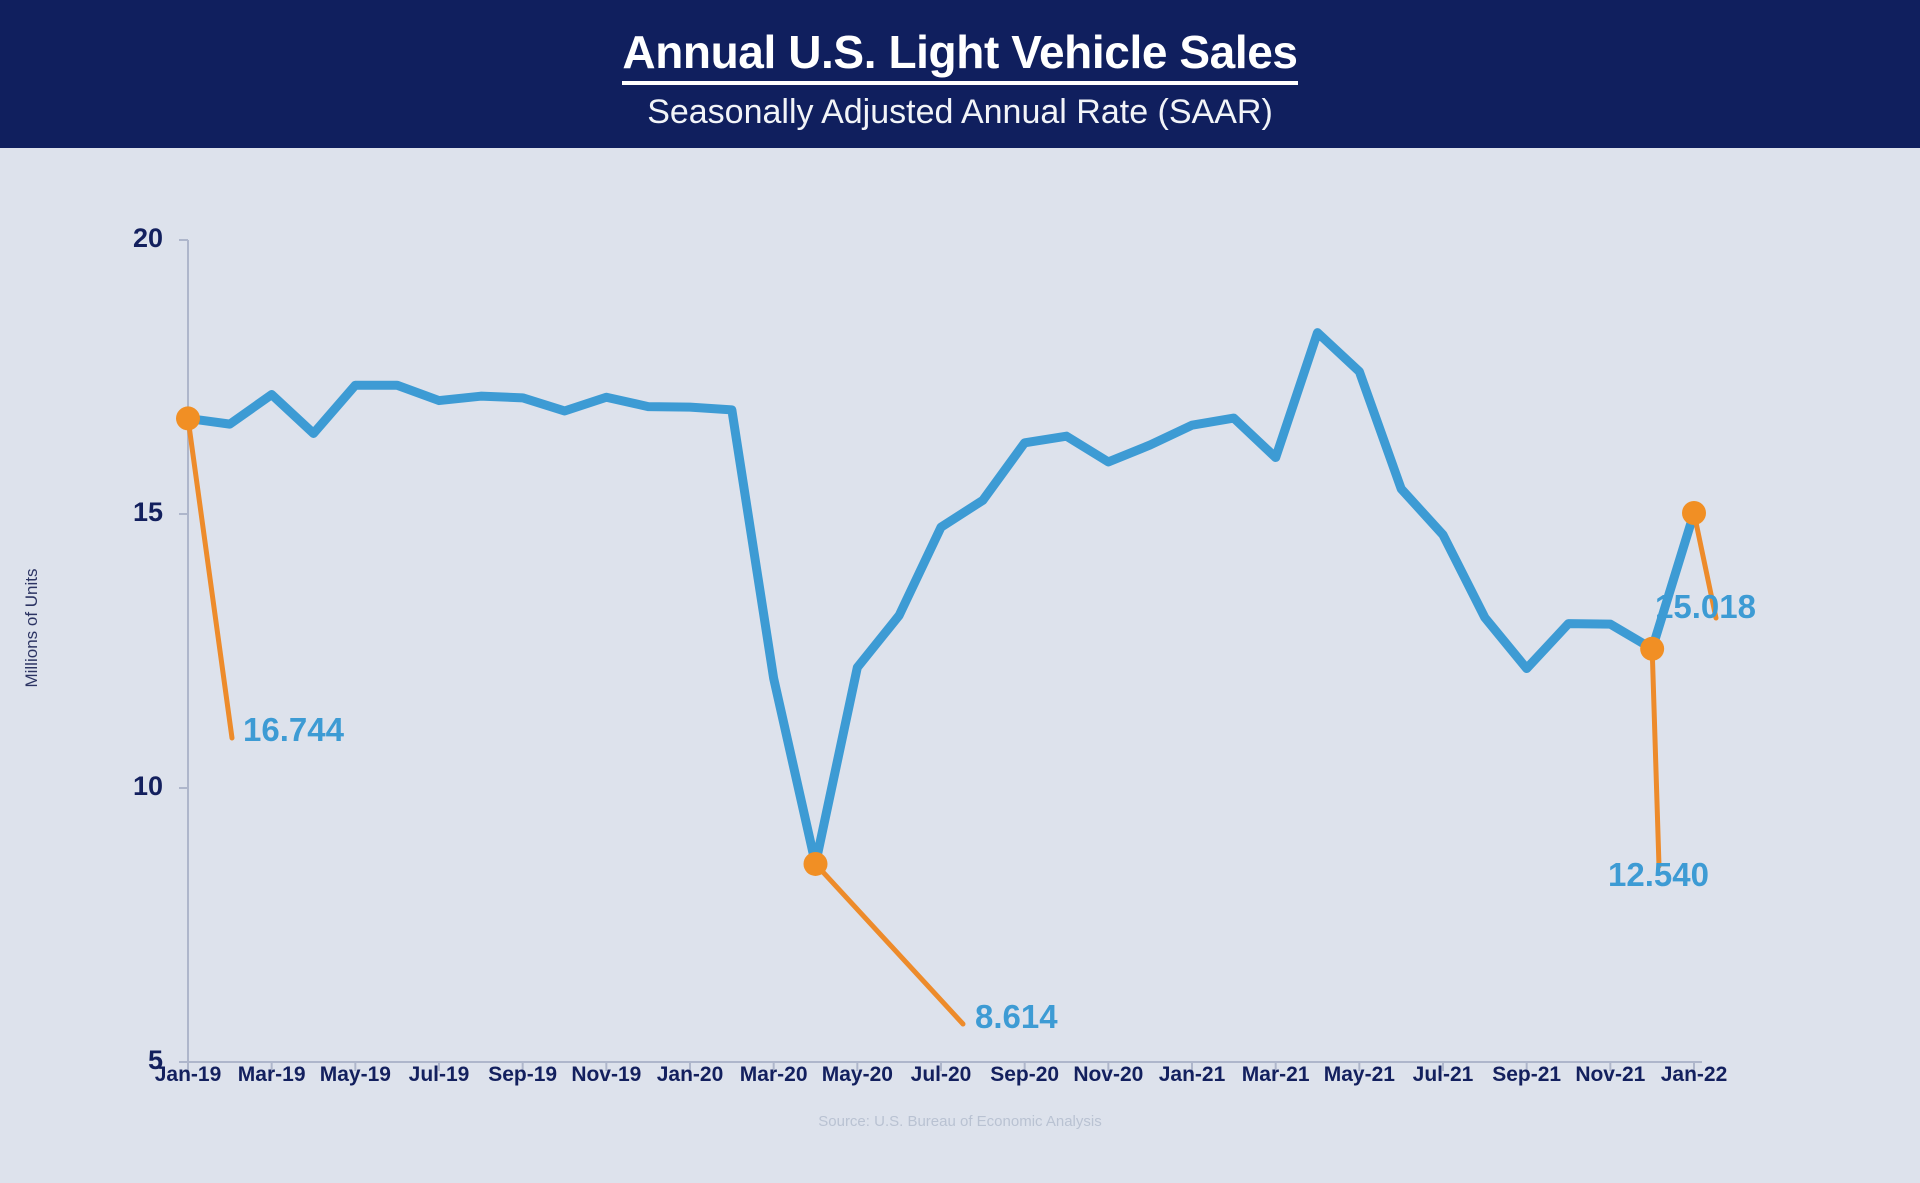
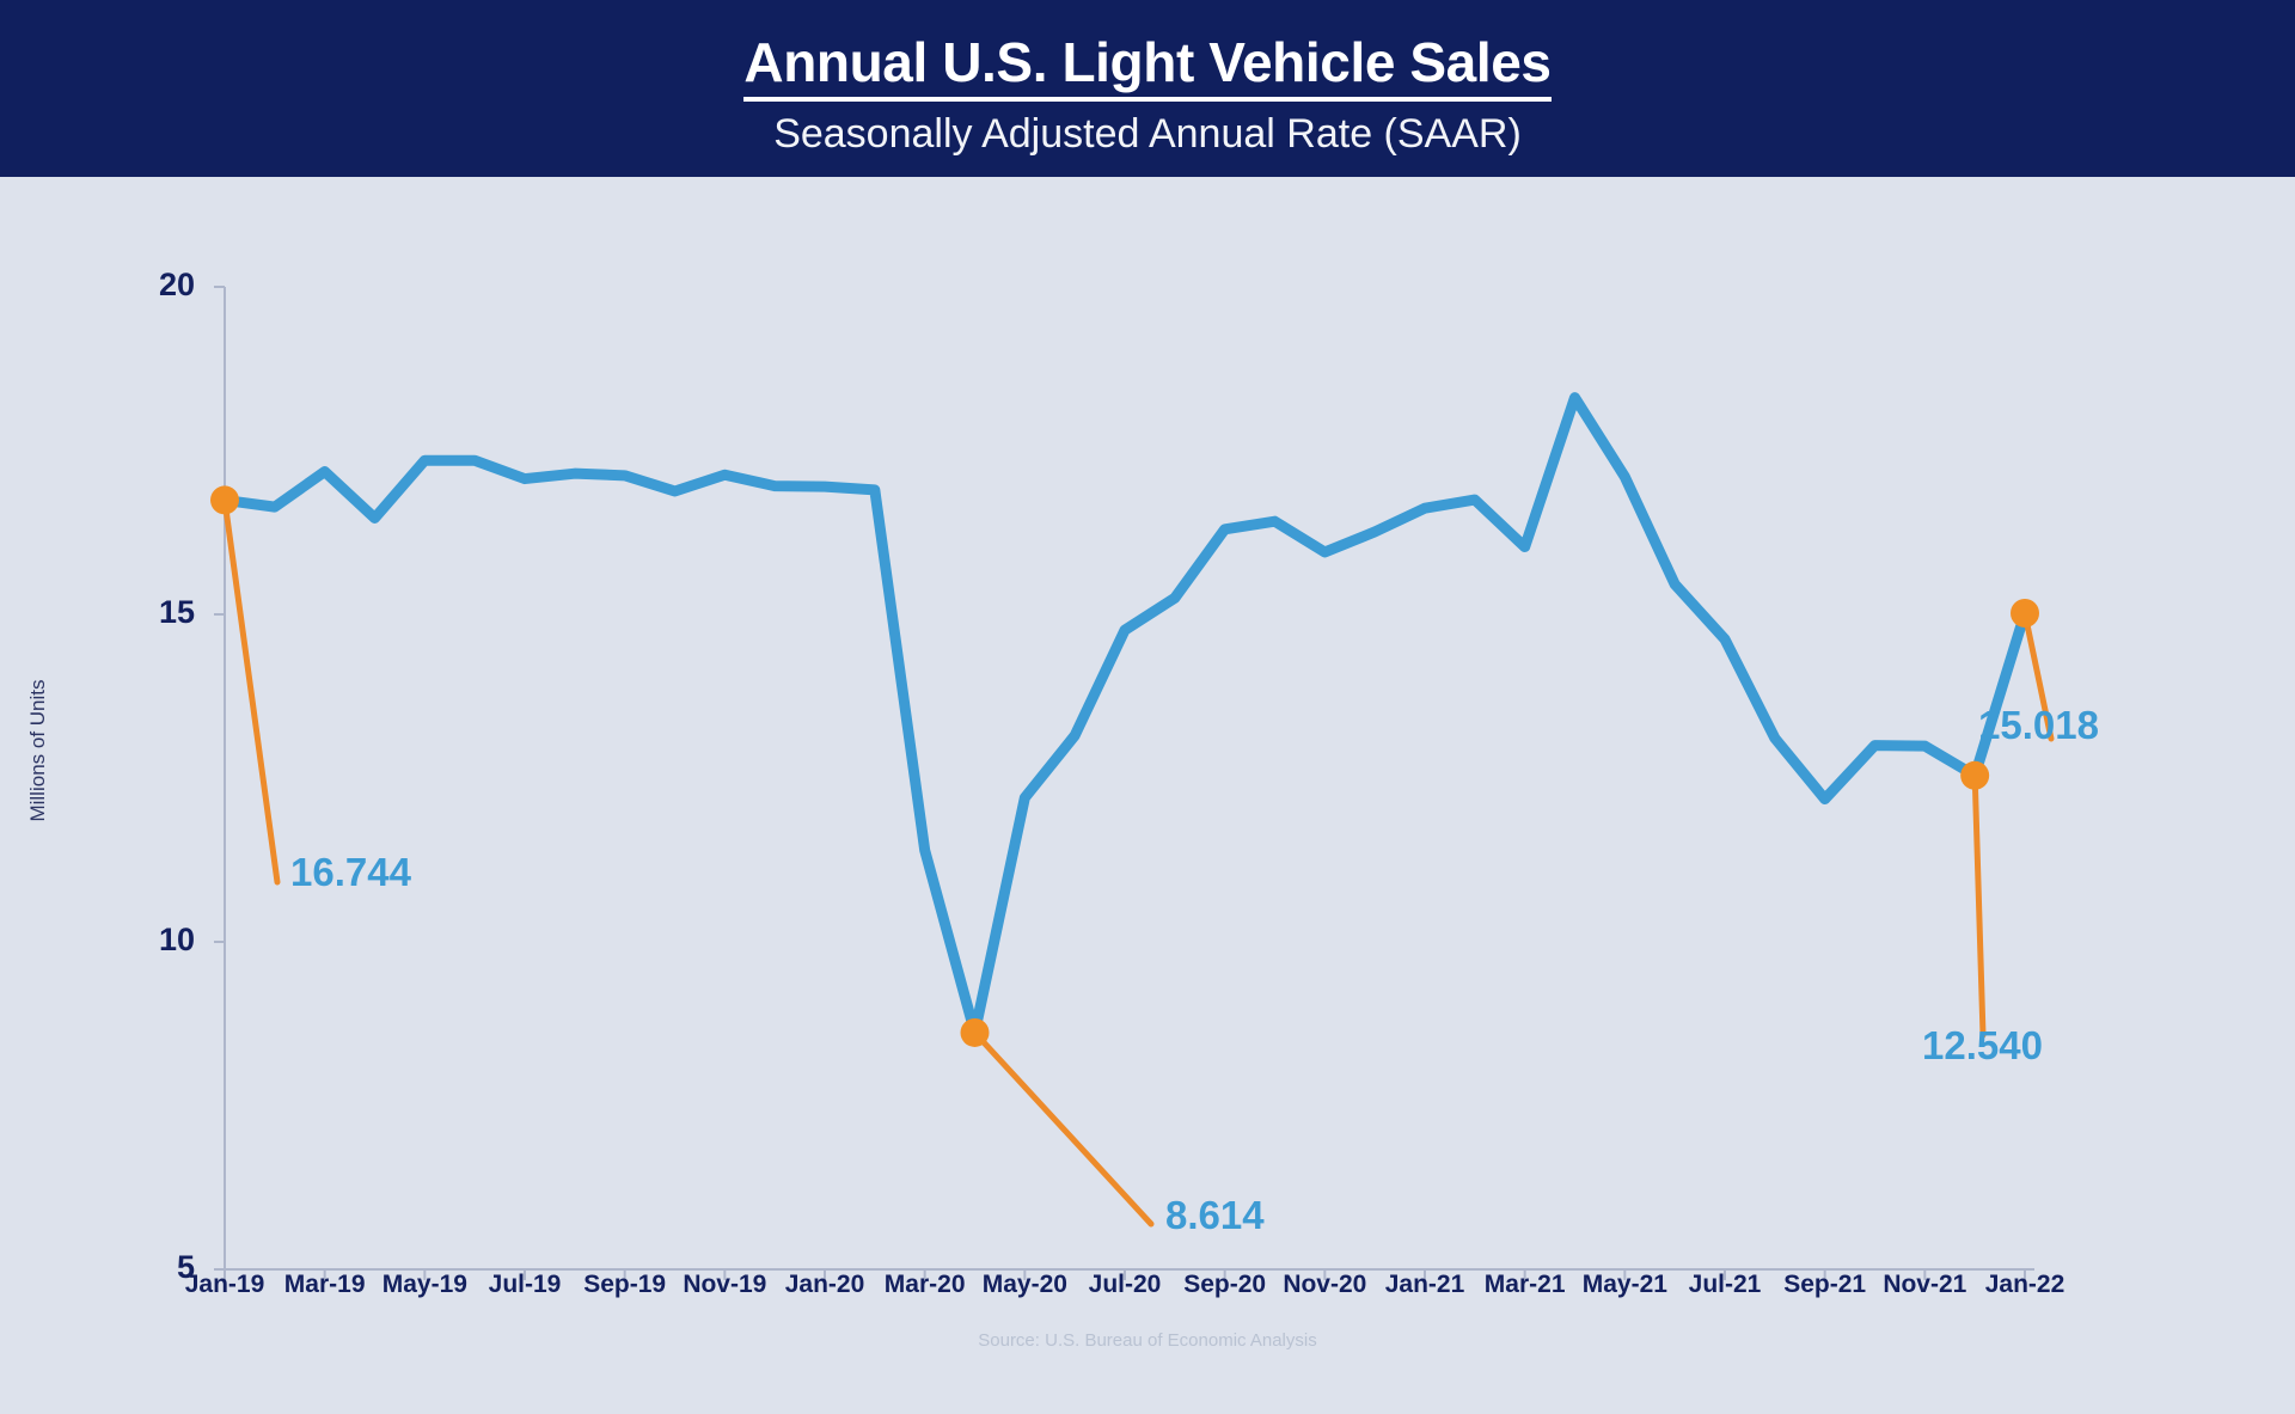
Mar-20: 12.0 -> 11.4
May-21: 17.6 -> 17.1
